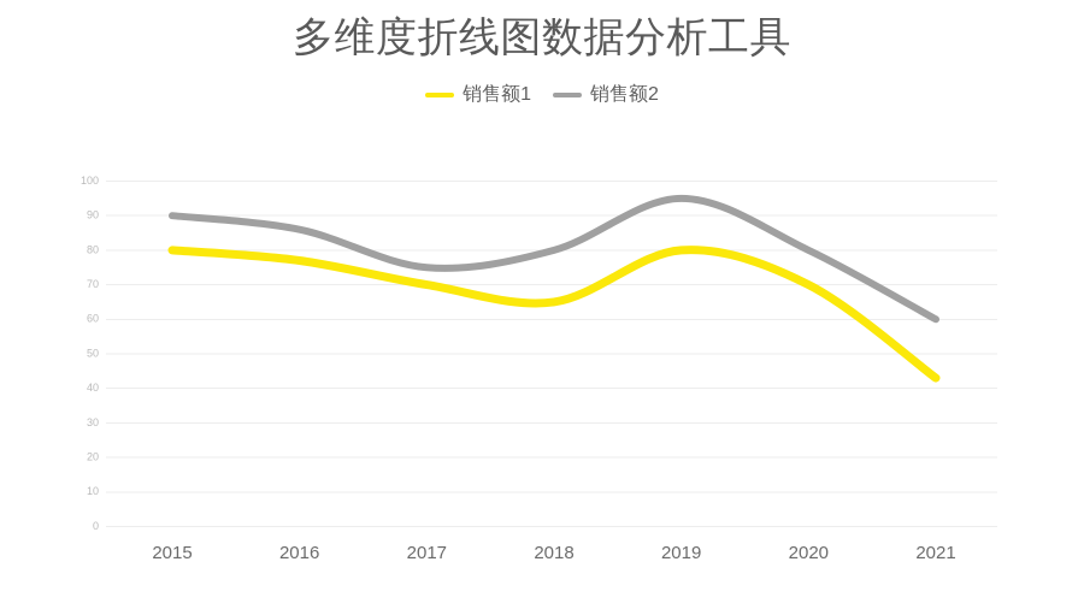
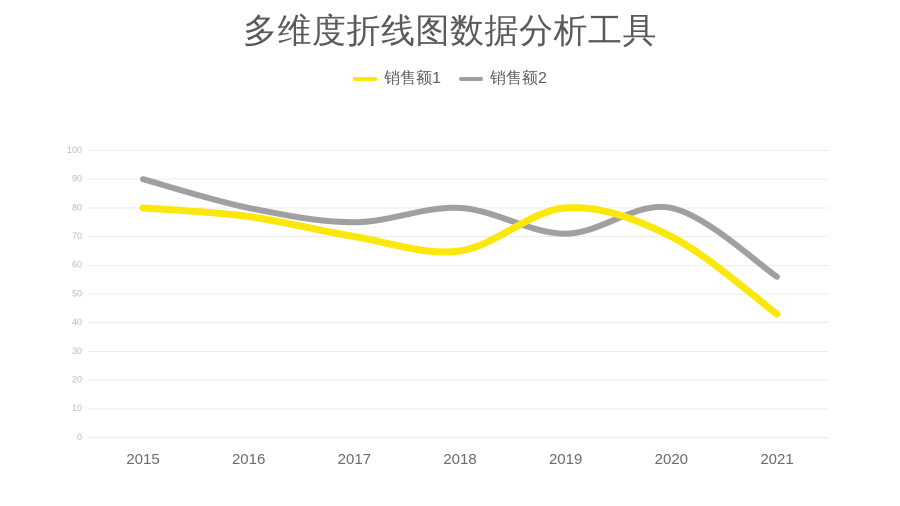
销售额2/2016: 86 -> 80
销售额2/2019: 95 -> 71
销售额2/2021: 60 -> 56
